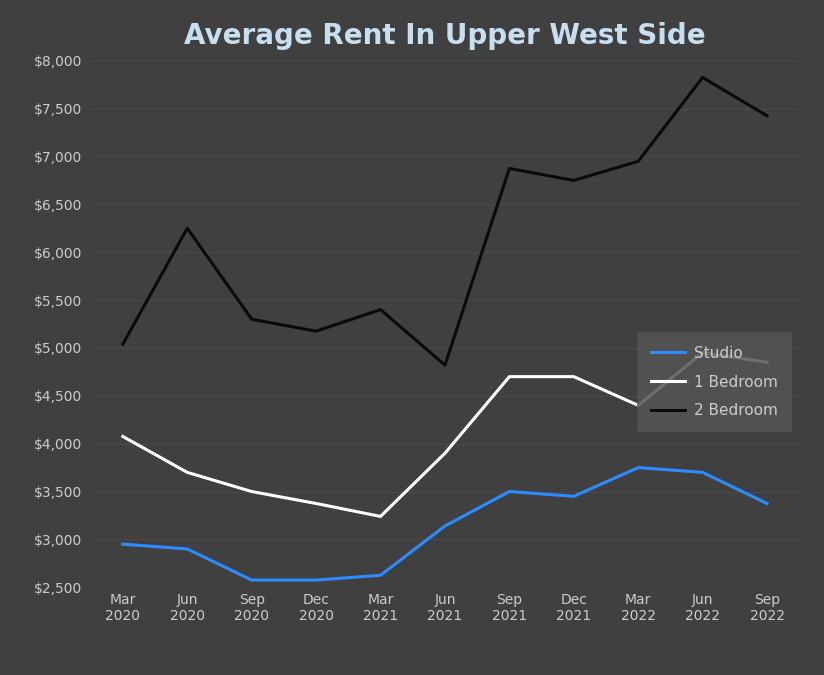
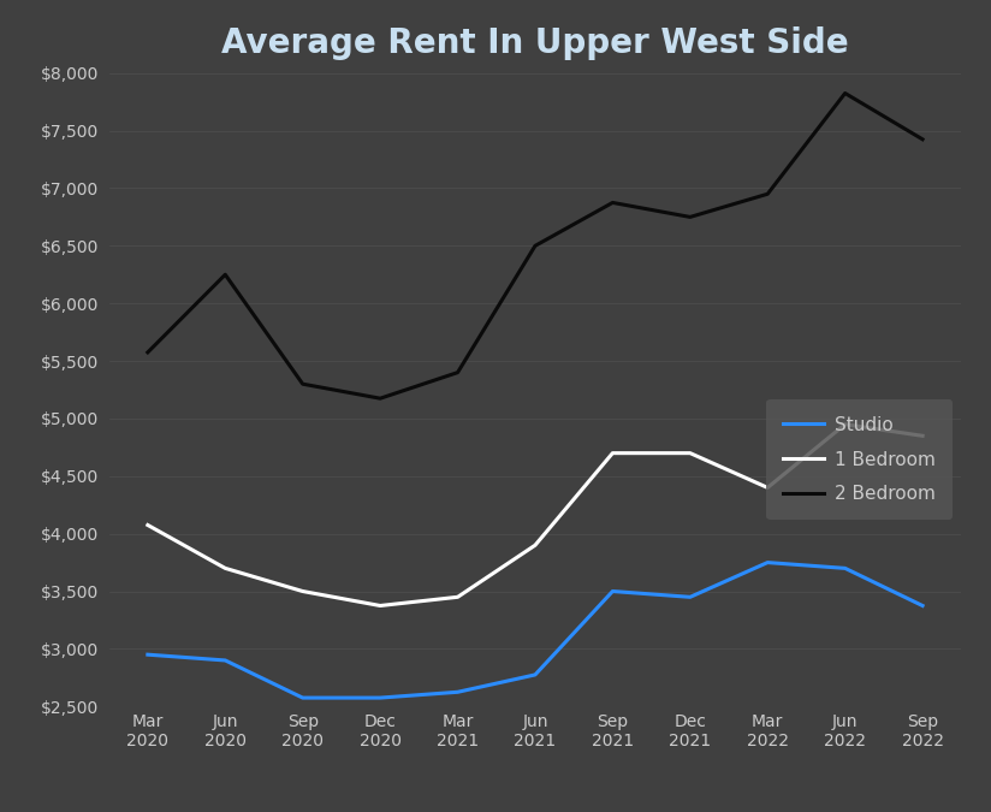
2 Bedroom/Mar 2020: $5,040 -> $5,580
1 Bedroom/Mar 2021: $3,240 -> $3,450
Studio/Jun 2021: $3,140 -> $2,780
2 Bedroom/Jun 2021: $4,820 -> $6,500
